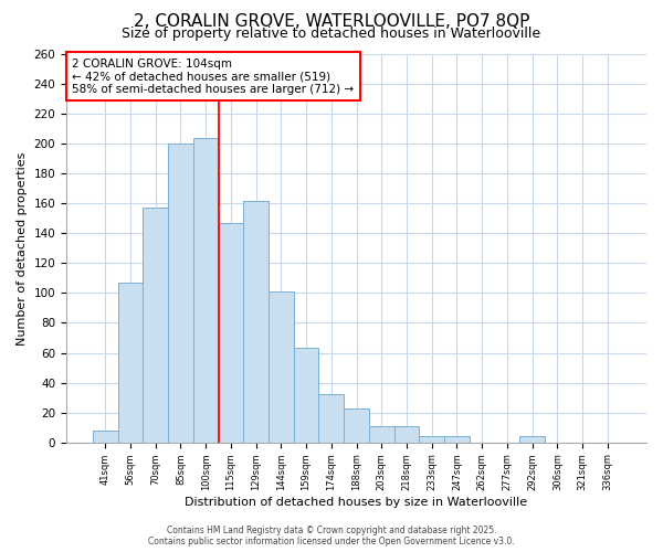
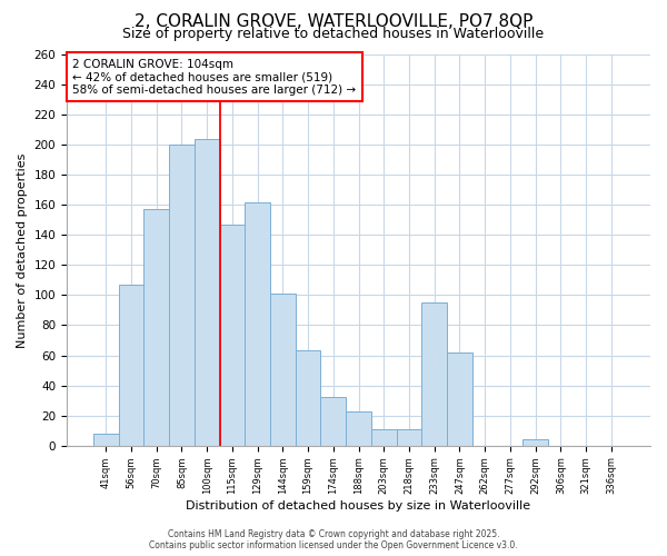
233sqm: 4 -> 95
247sqm: 4 -> 62
